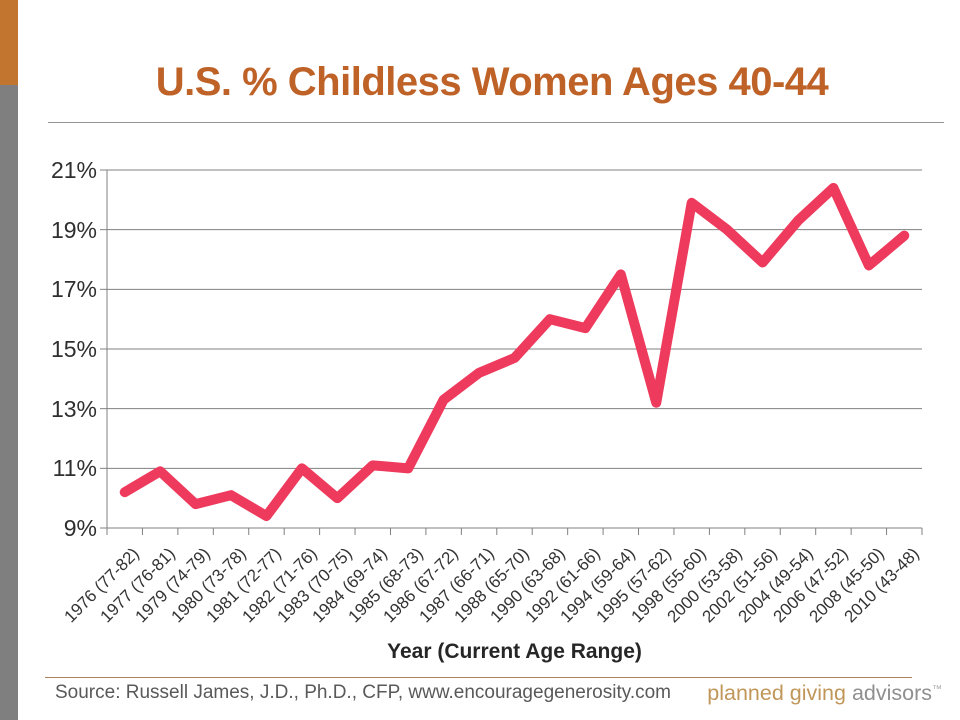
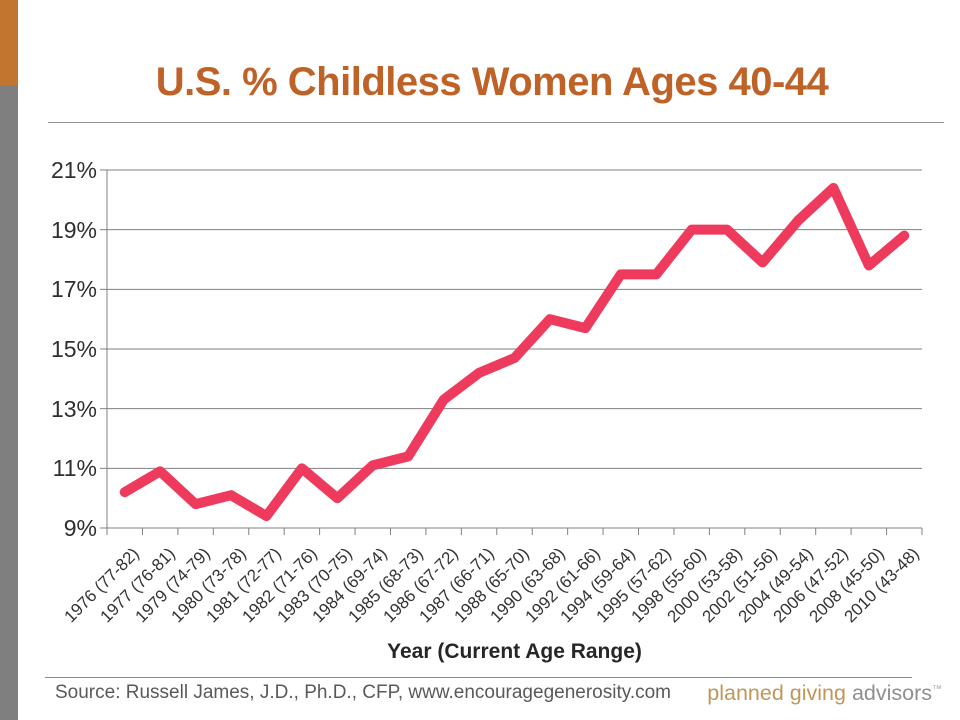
1985 (68-73): 11.0% -> 11.4%
1995 (57-62): 13.2% -> 17.5%
1998 (55-60): 19.9% -> 19.0%
